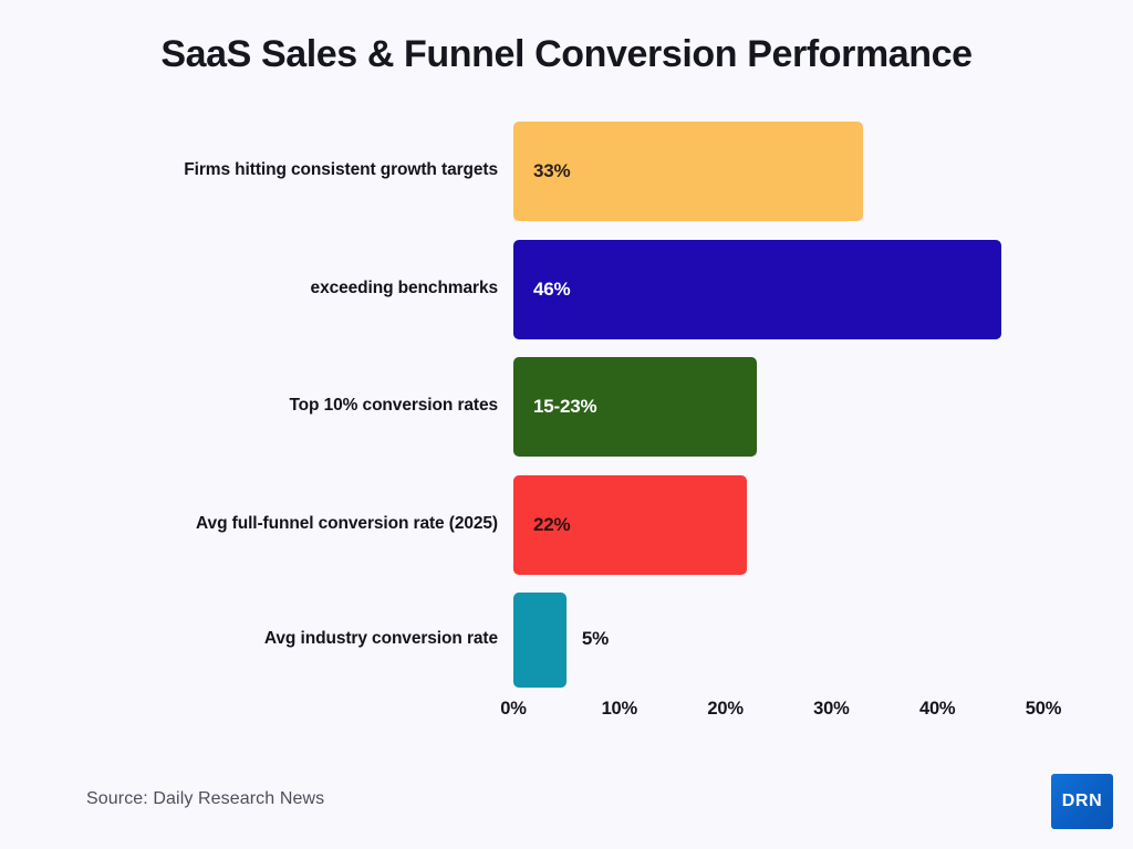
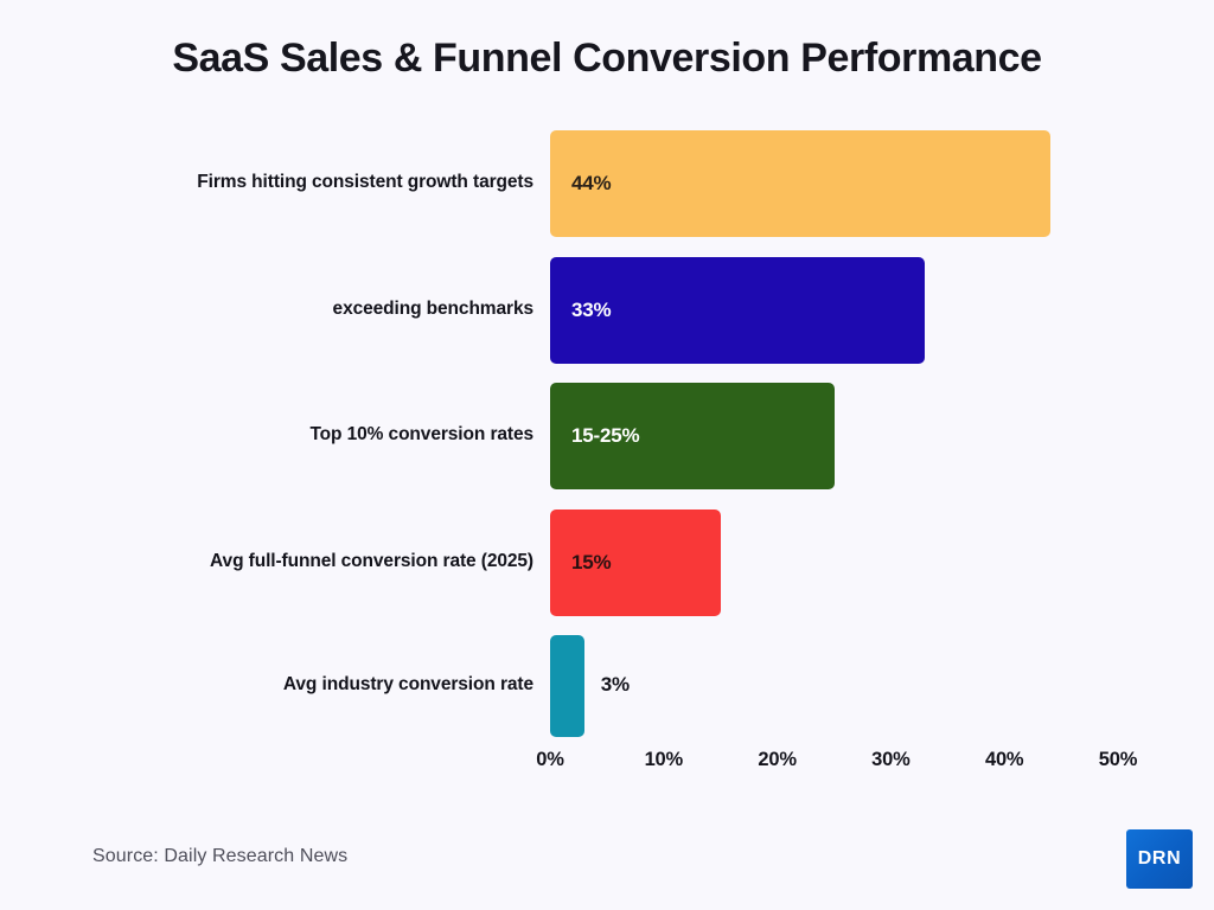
Firms hitting consistent growth targets: 33% -> 44%
exceeding benchmarks: 46% -> 33%
Top 10% conversion rates: 23 -> 25
Avg full-funnel conversion rate (2025): 22% -> 15%
Avg industry conversion rate: 5% -> 3%
